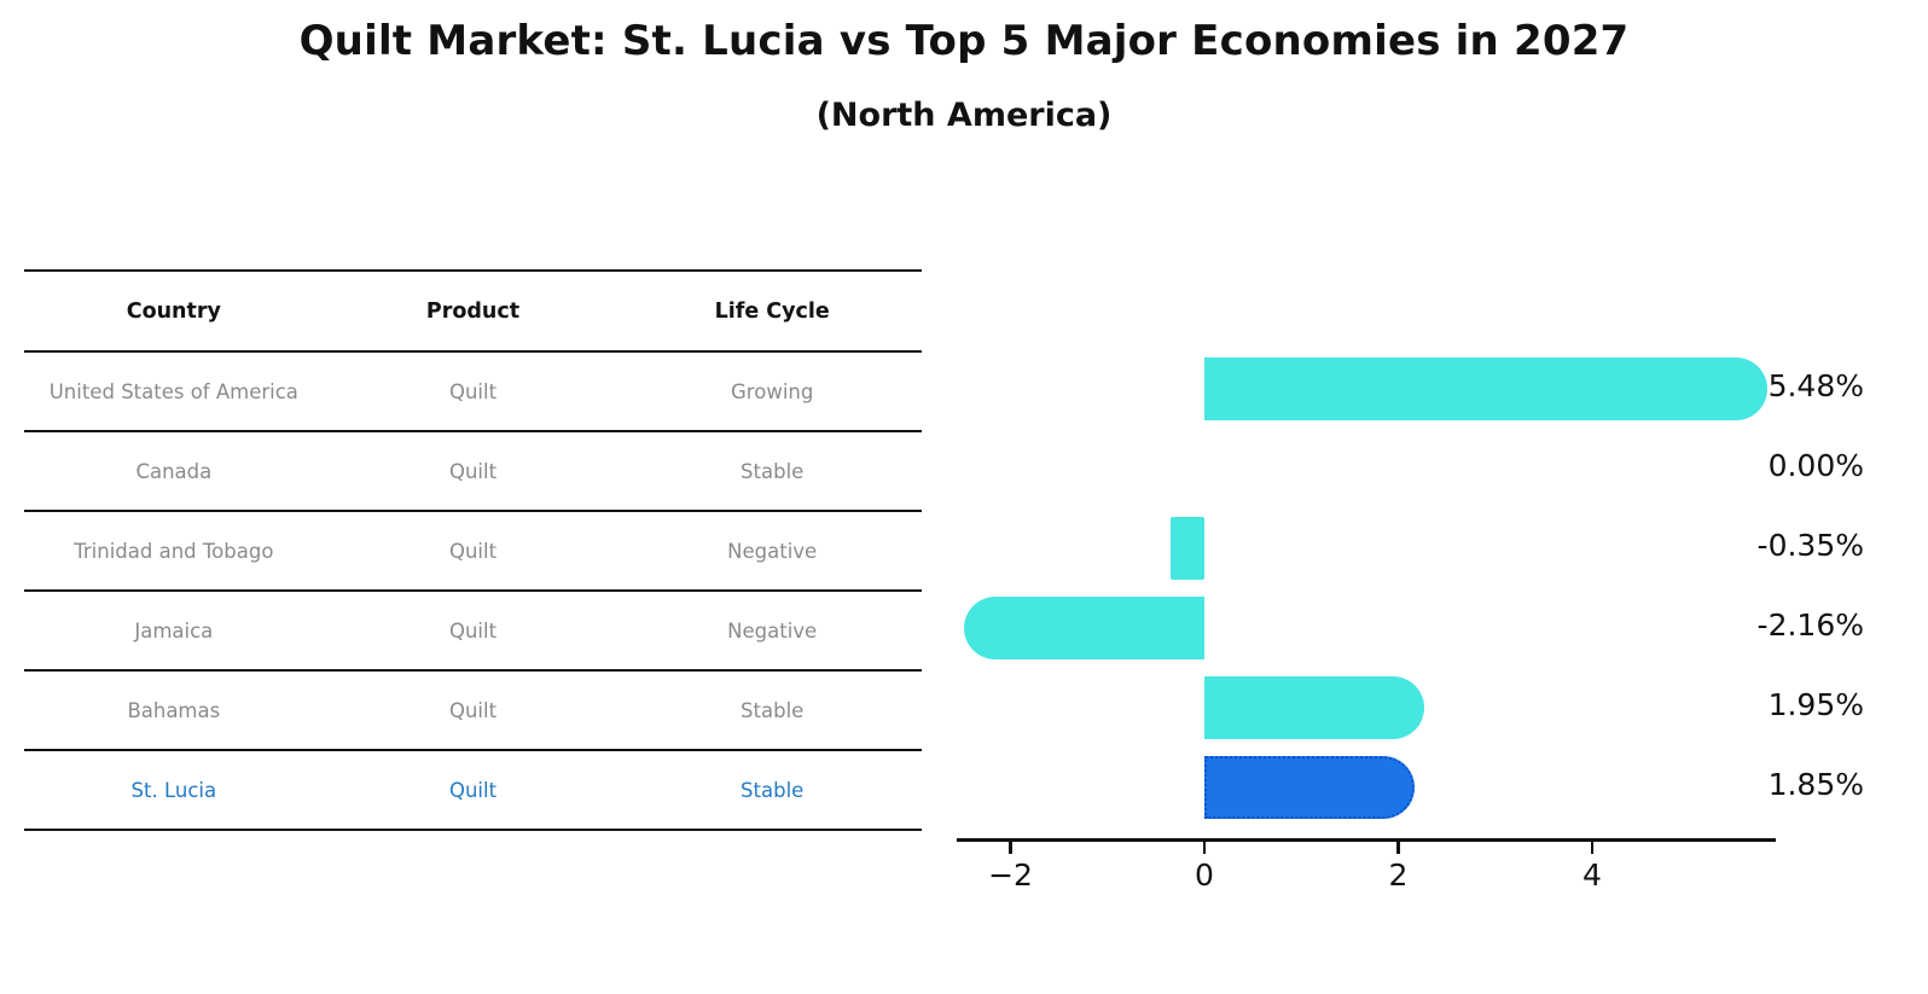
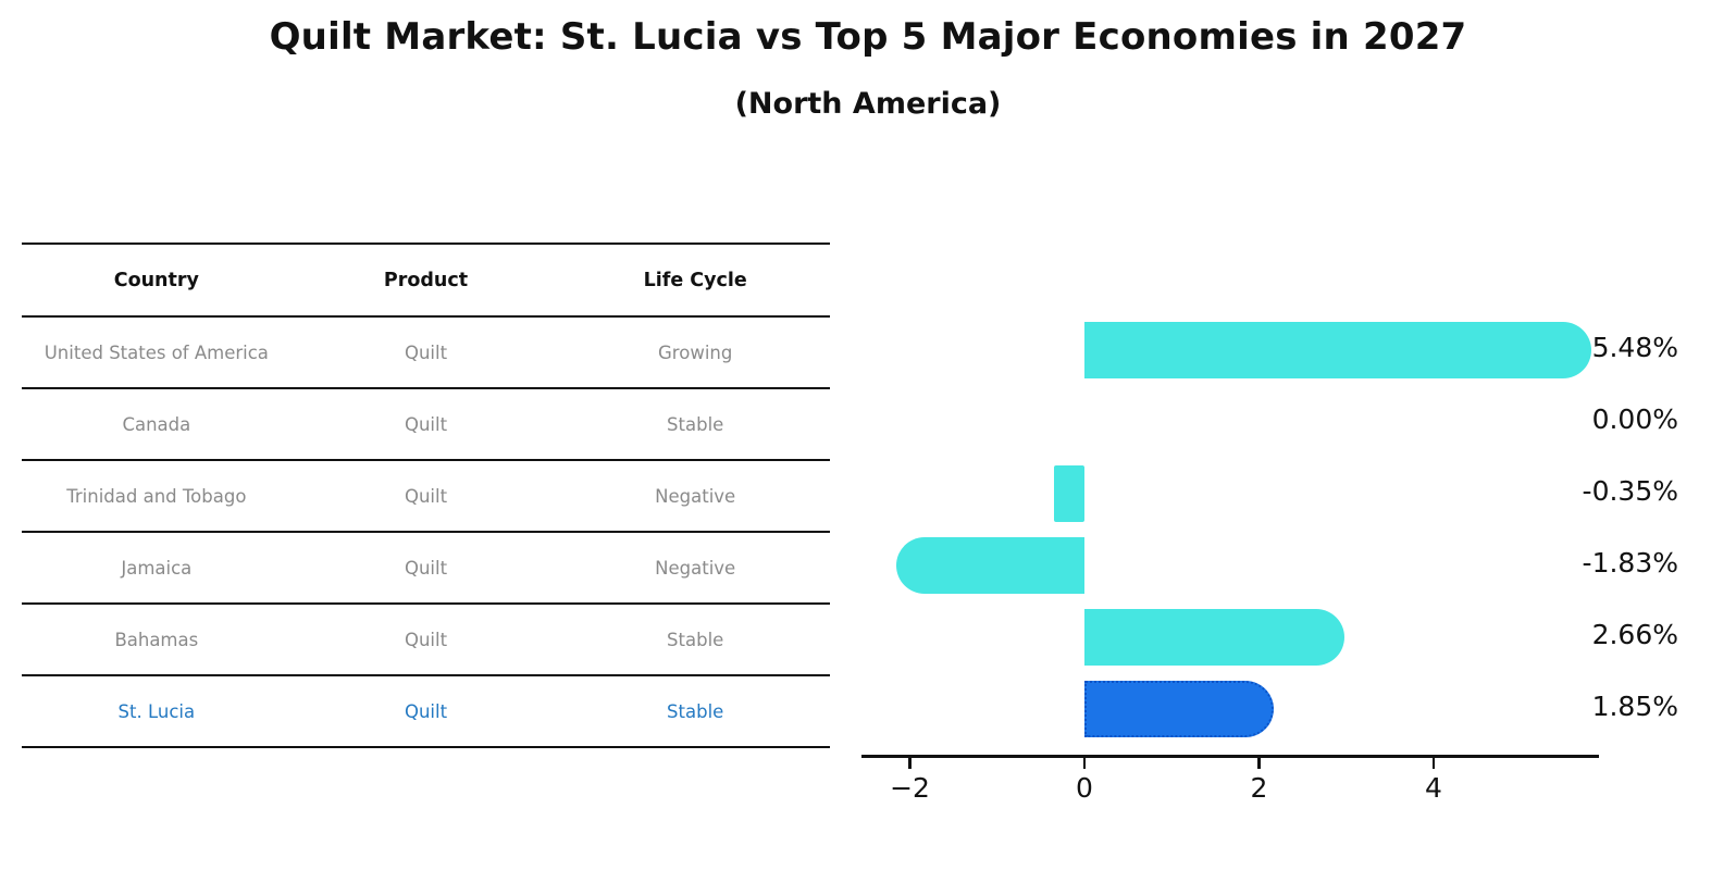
Jamaica: -2.16% -> -1.83%
Bahamas: 1.95% -> 2.66%
